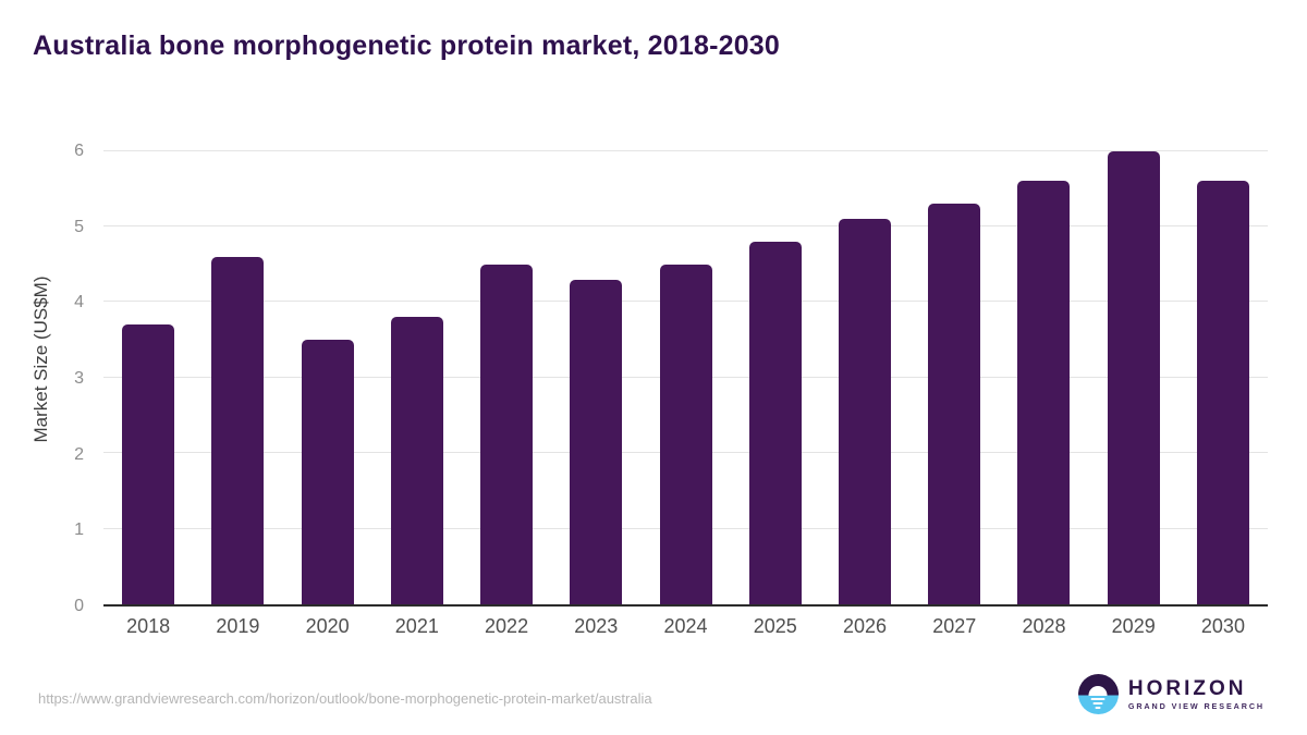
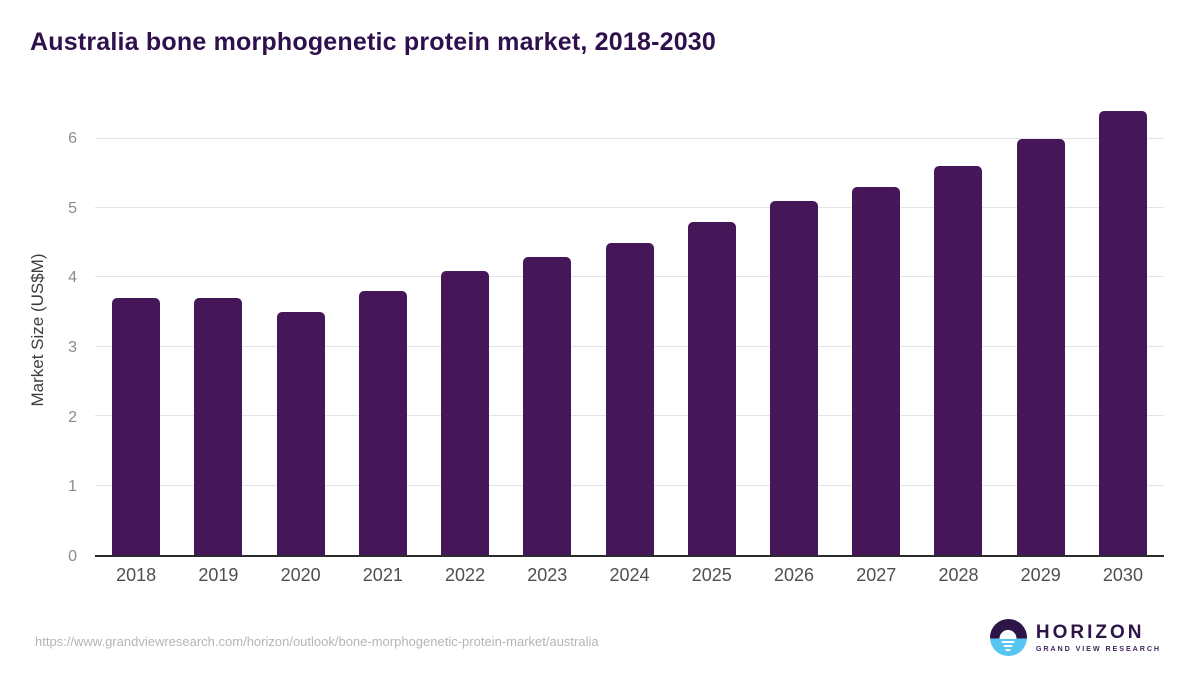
2019: 4.6 -> 3.7
2022: 4.5 -> 4.1
2030: 5.6 -> 6.4
